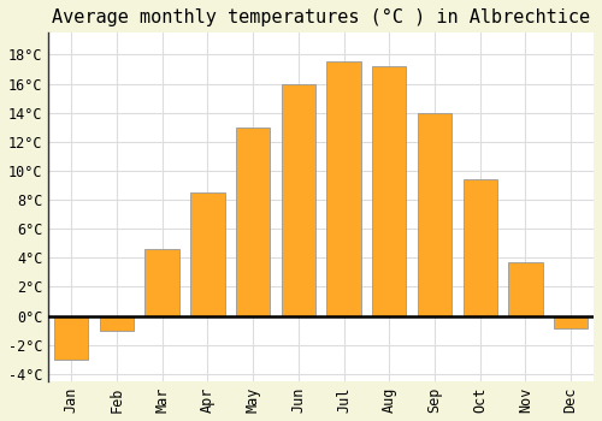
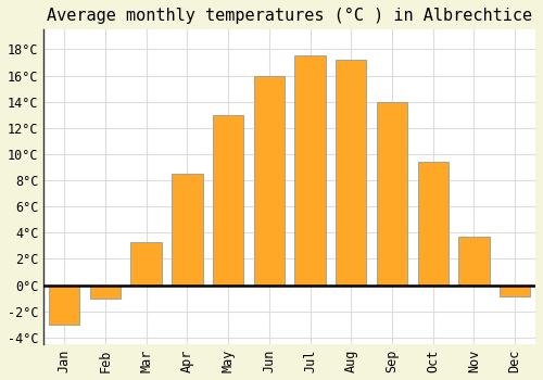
Mar: 4.6°C -> 3.3°C
